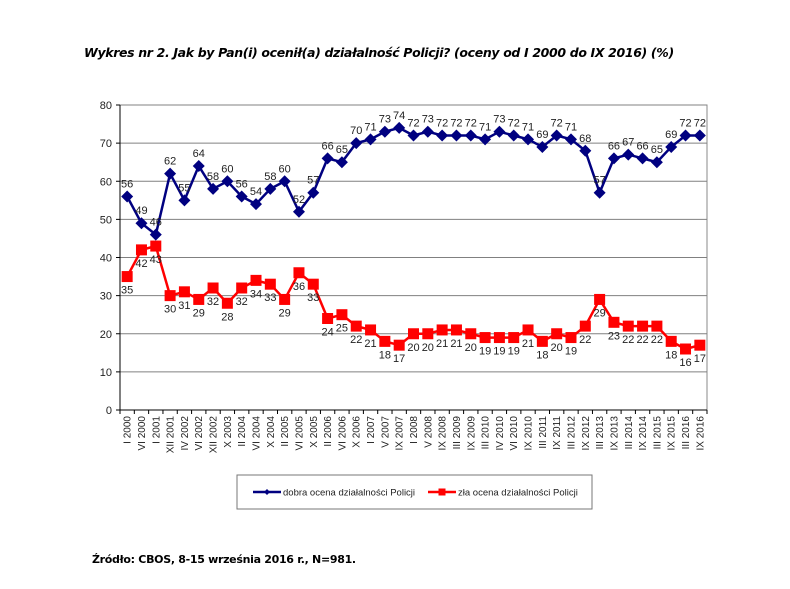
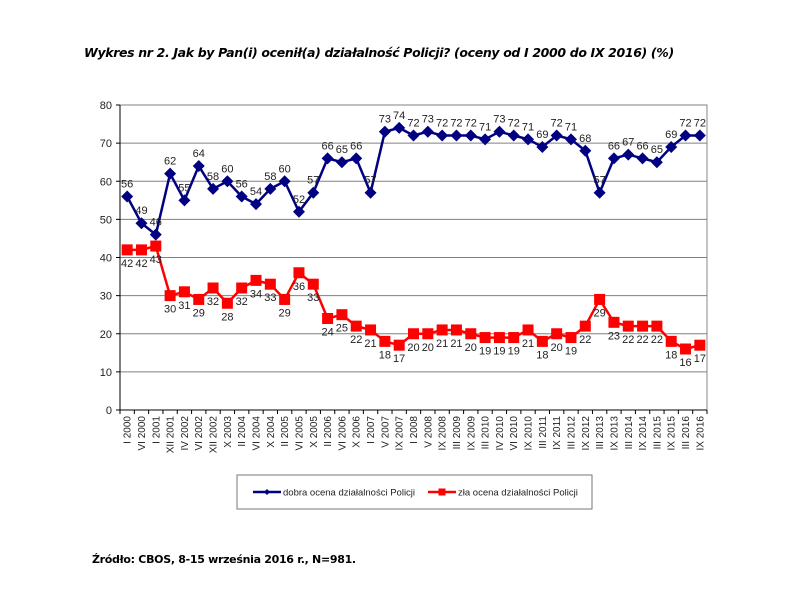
zła ocena działalności Policji/I 2000: 35 -> 42
dobra ocena działalności Policji/X 2006: 70 -> 66
dobra ocena działalności Policji/I 2007: 71 -> 57
